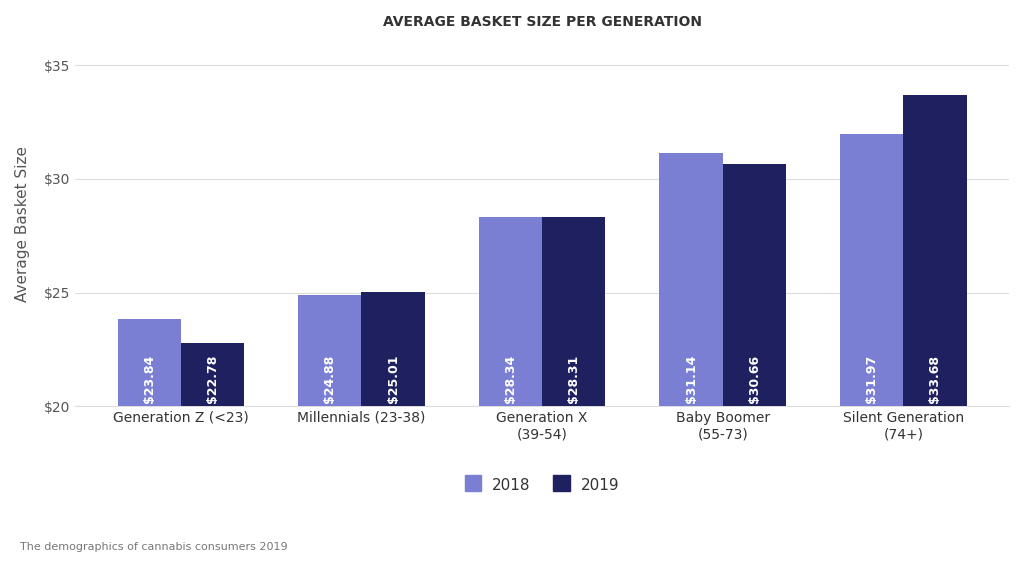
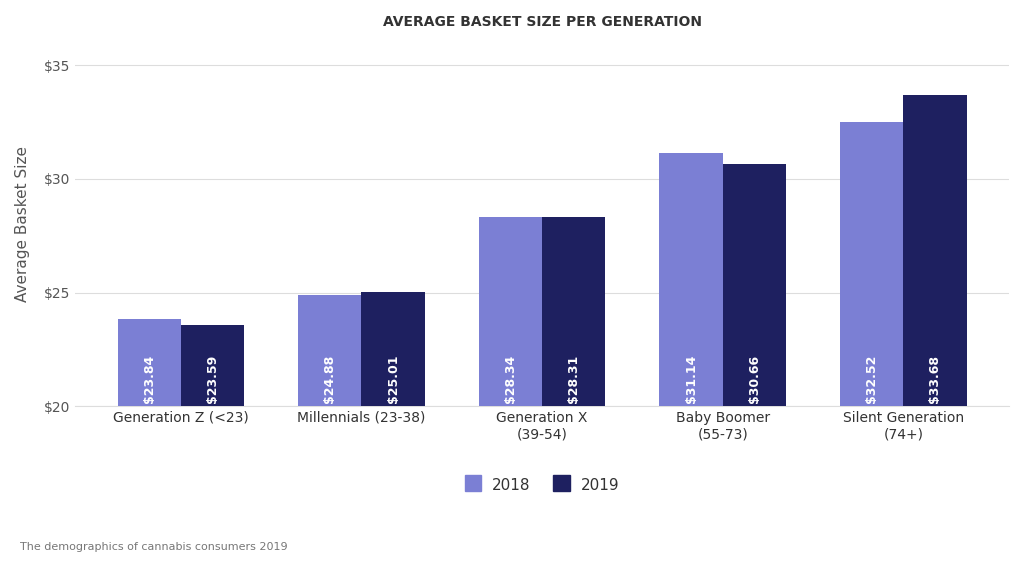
2019/Generation Z (<23): $22.78 -> $23.59
2018/Silent Generation (74+): $31.97 -> $32.52
